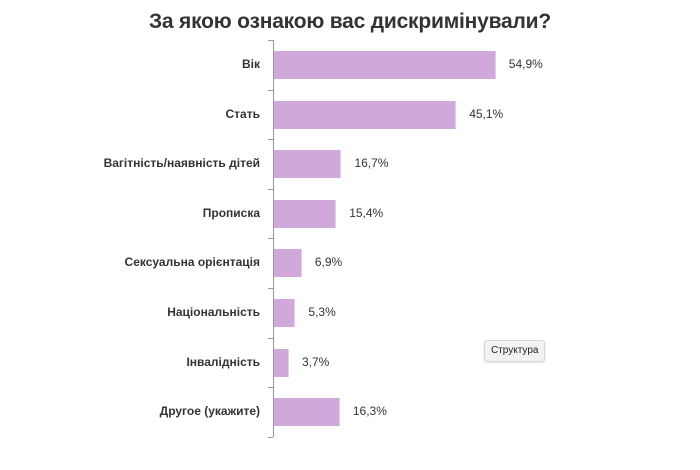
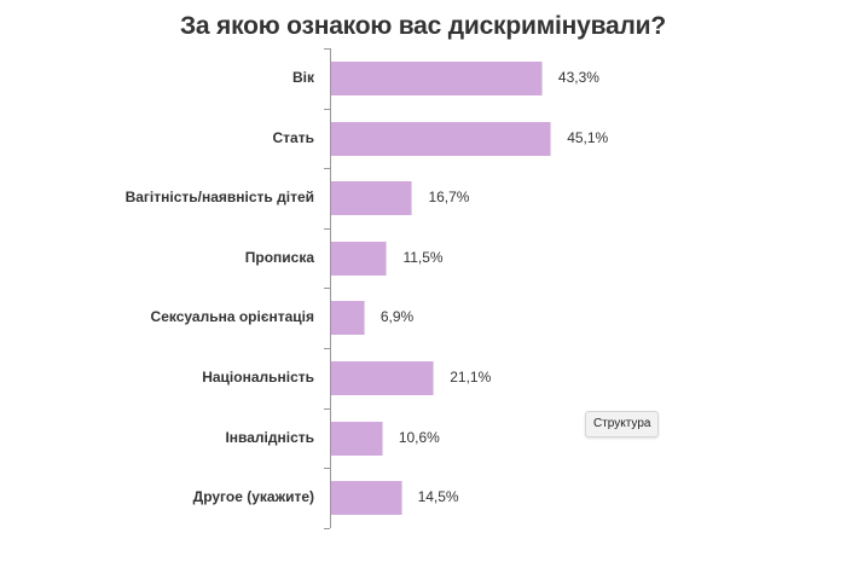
Вік: 54,9% -> 43,3%
Прописка: 15,4% -> 11,5%
Національність: 5,3% -> 21,1%
Інвалідність: 3,7% -> 10,6%
Другое (укажите): 16,3% -> 14,5%
